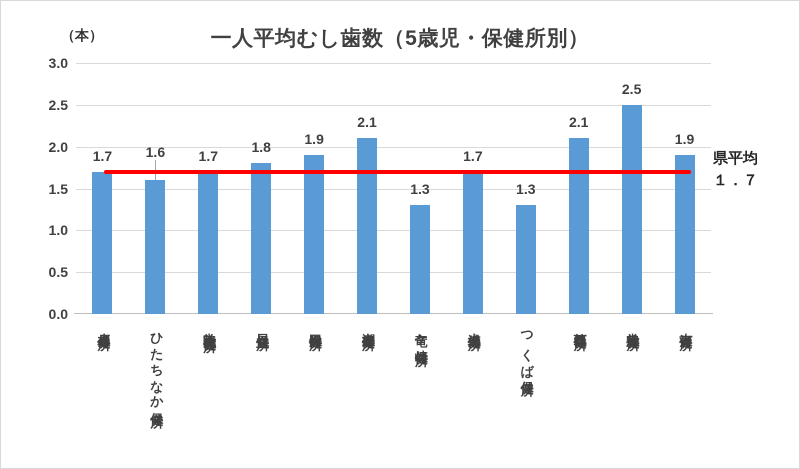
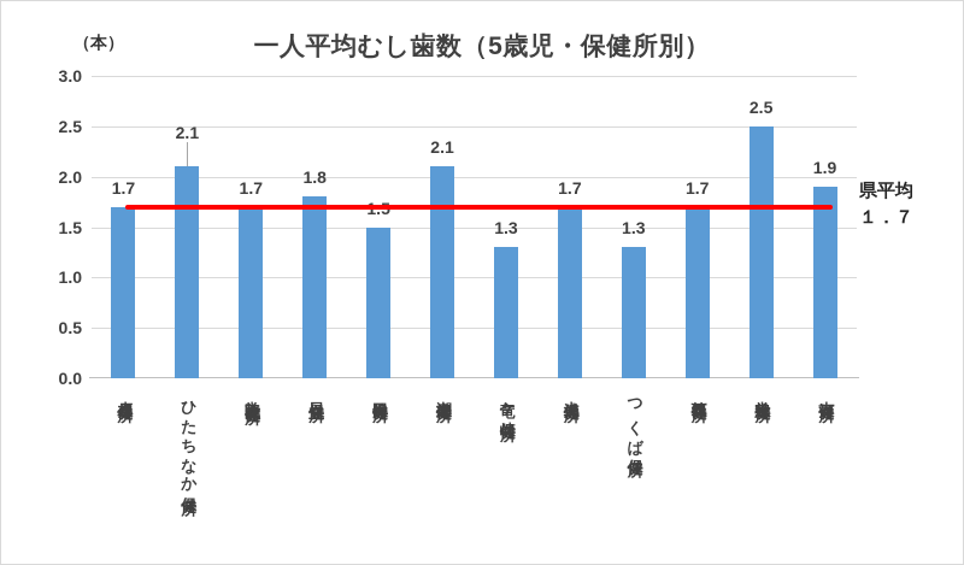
ひたちなか保健所: 1.6 -> 2.1
鉾田保健所: 1.9 -> 1.5
筑西保健所: 2.1 -> 1.7
